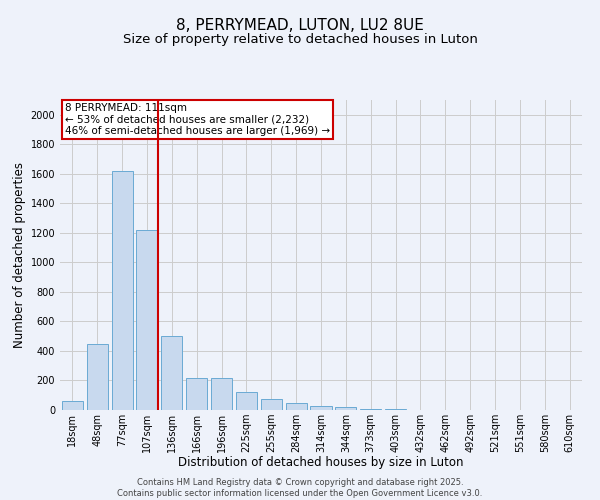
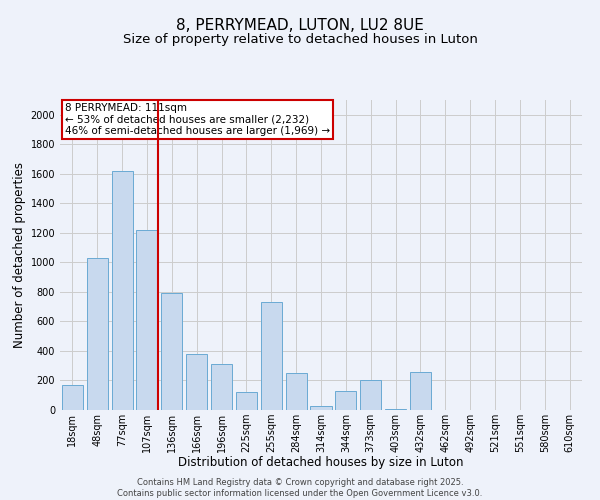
18sqm: 60 -> 170
48sqm: 450 -> 1030
136sqm: 500 -> 790
166sqm: 220 -> 380
196sqm: 220 -> 310
255sqm: 80 -> 730
284sqm: 50 -> 250
344sqm: 20 -> 130
373sqm: 10 -> 200
432sqm: 0 -> 260
